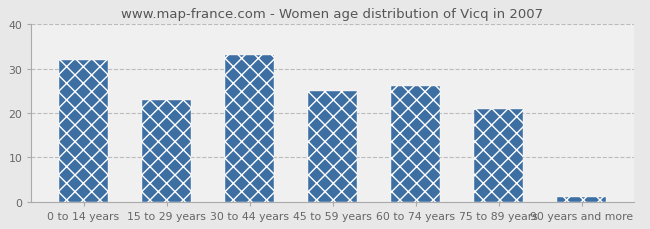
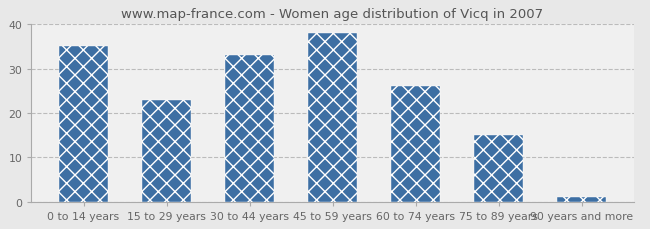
0 to 14 years: 32 -> 35
45 to 59 years: 25 -> 38
75 to 89 years: 21 -> 15
